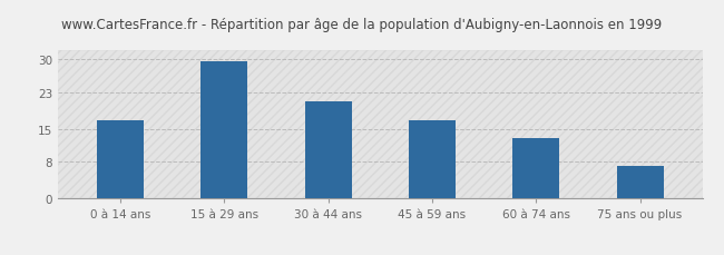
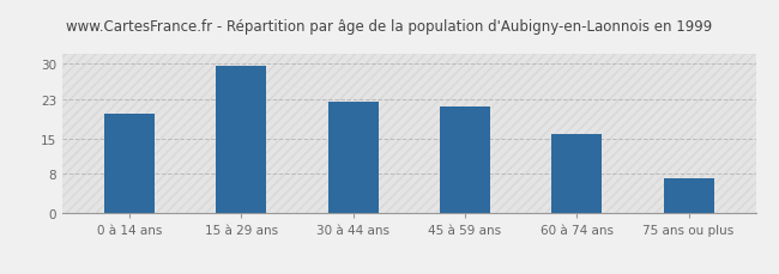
0 à 14 ans: 17.0 -> 20.0
30 à 44 ans: 21.0 -> 22.5
45 à 59 ans: 17.0 -> 21.5
60 à 74 ans: 13.0 -> 16.0
